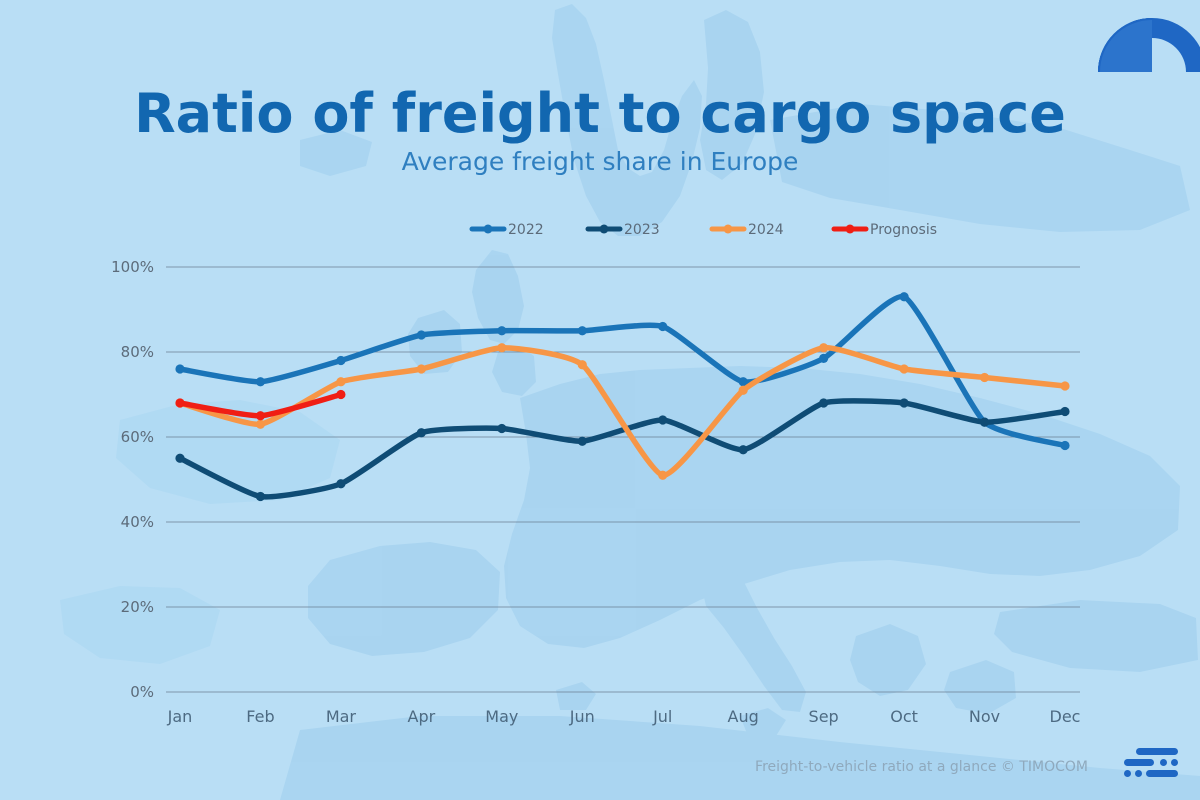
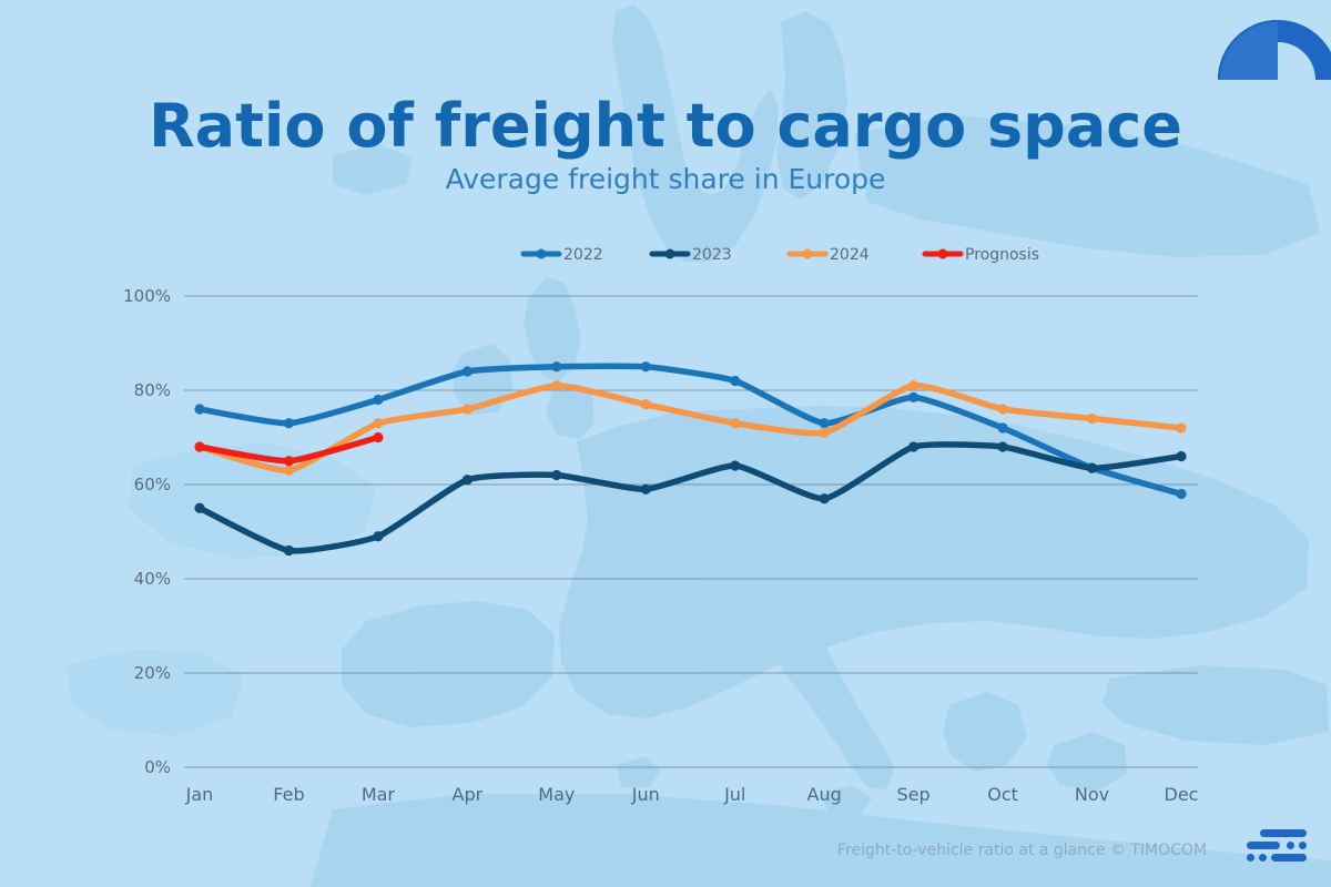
2022/Jul: 86% -> 82%
2024/Jul: 51% -> 73%
2022/Oct: 93% -> 72%
